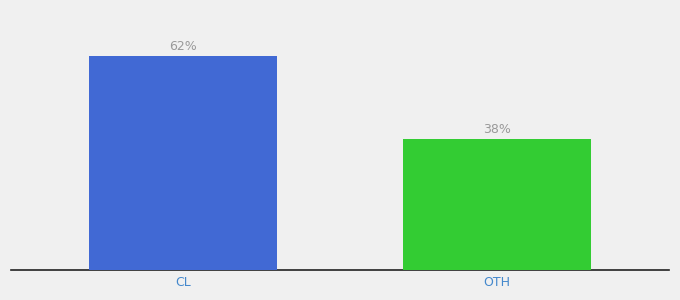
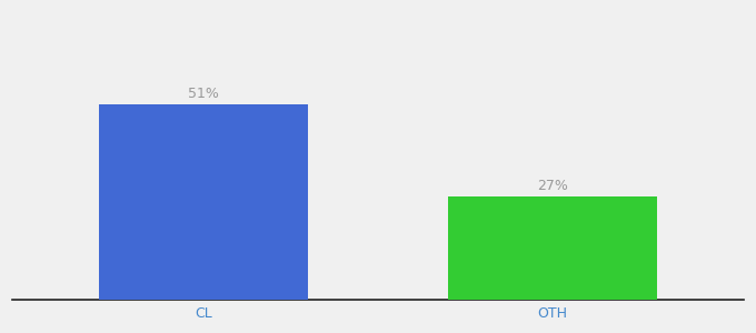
CL: 62% -> 51%
OTH: 38% -> 27%
